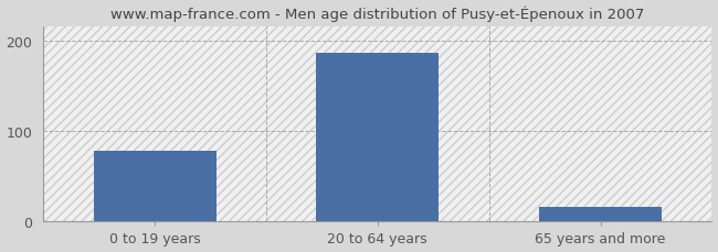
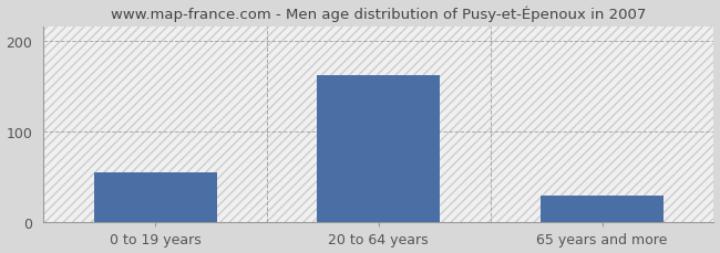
0 to 19 years: 78 -> 55
20 to 64 years: 186 -> 162
65 years and more: 16 -> 30
